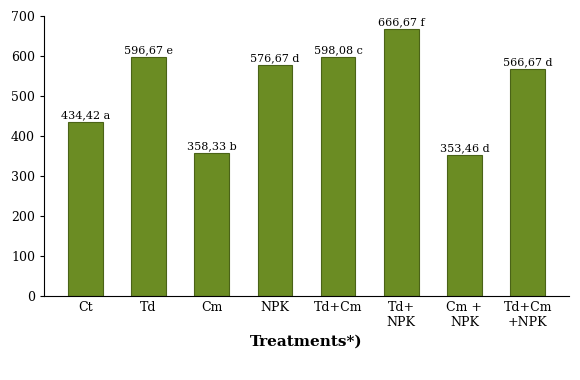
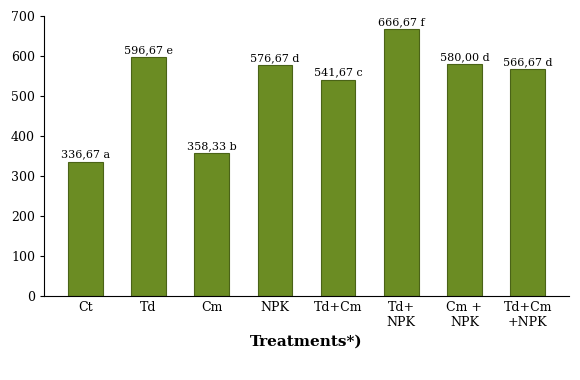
Ct: 434,42 -> 336,67
Td+Cm: 598,08 -> 541,67
Cm + NPK: 353,46 -> 580,00
